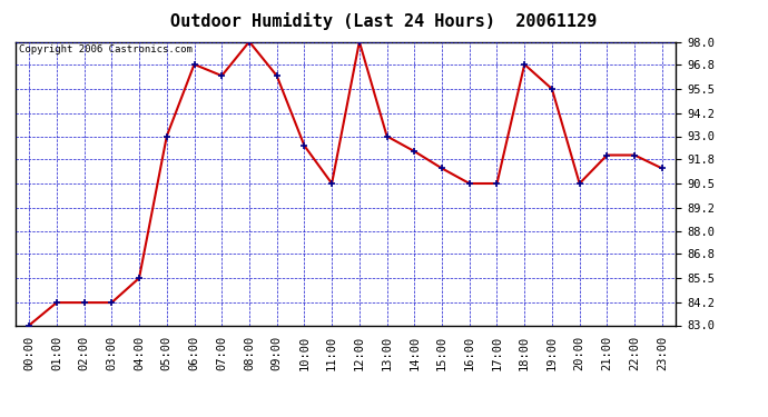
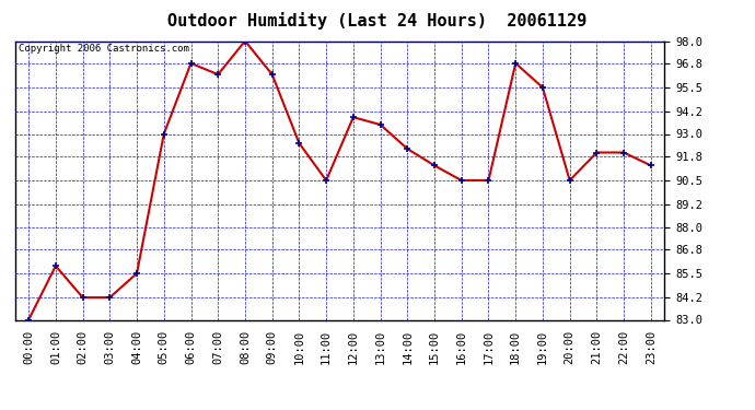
01:00: 84.2 -> 85.9
12:00: 98.0 -> 93.9
13:00: 93.0 -> 93.5
